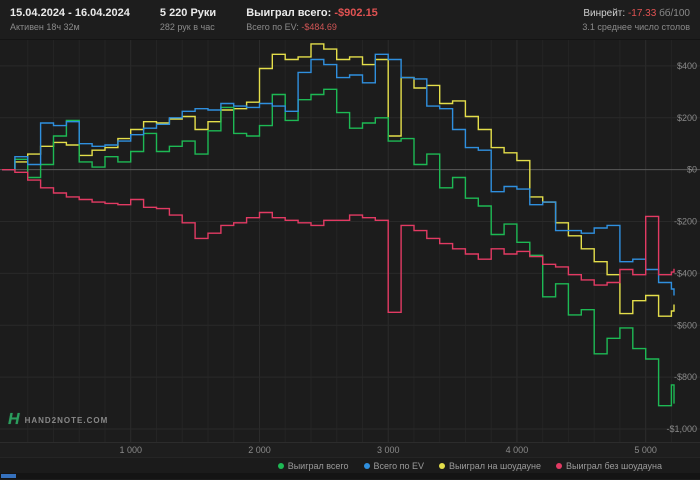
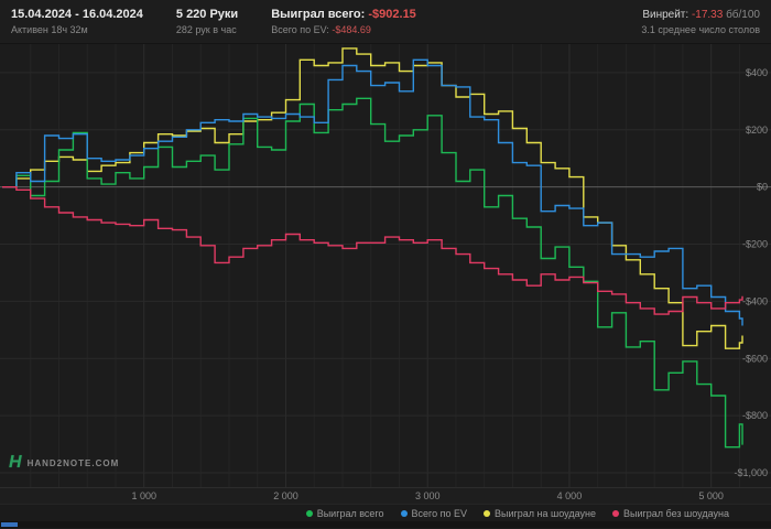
Выиграл на шоудауне/2000: $390 -> $300
Выиграл всего/2000: $170 -> $230
Выиграл на шоудауне/3000: $130 -> $440
Выиграл всего/3000: $110 -> $250
Выиграл без шоудауна/3000: -$550 -> -$180
Выиграл без шоудауна/5000: -$180 -> -$420
